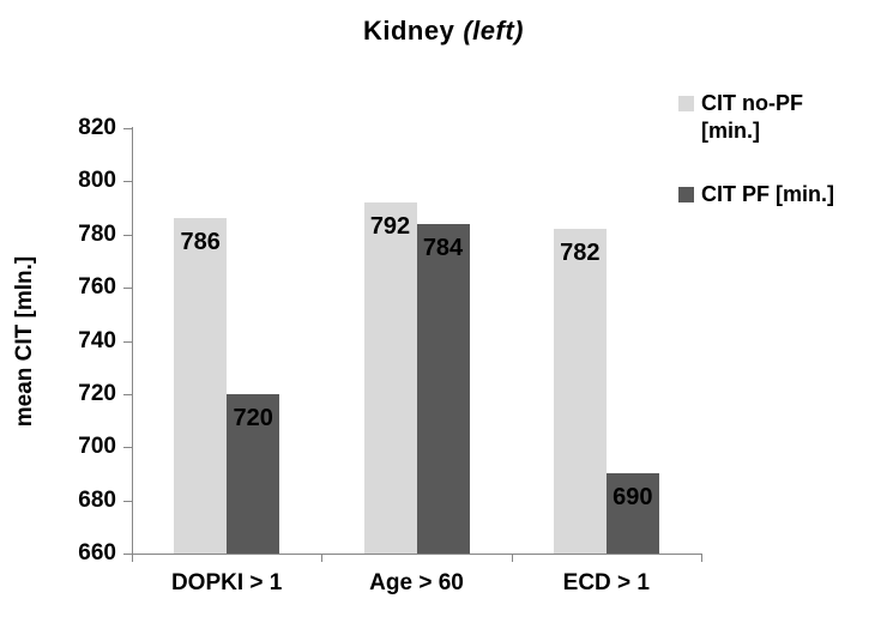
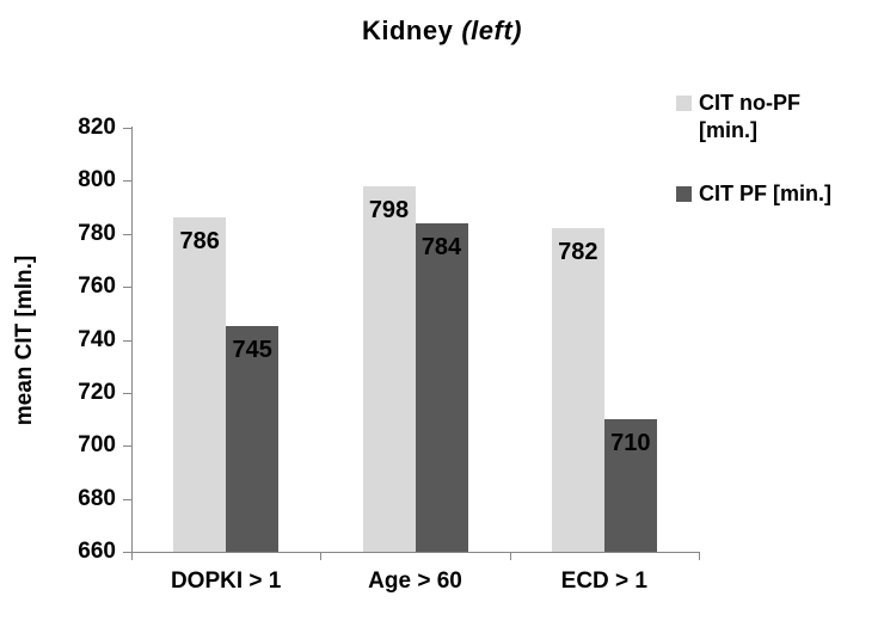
CIT PF [min.]/DOPKI > 1: 720 -> 745
CIT no-PF [min.]/Age > 60: 792 -> 798
CIT PF [min.]/ECD > 1: 690 -> 710
